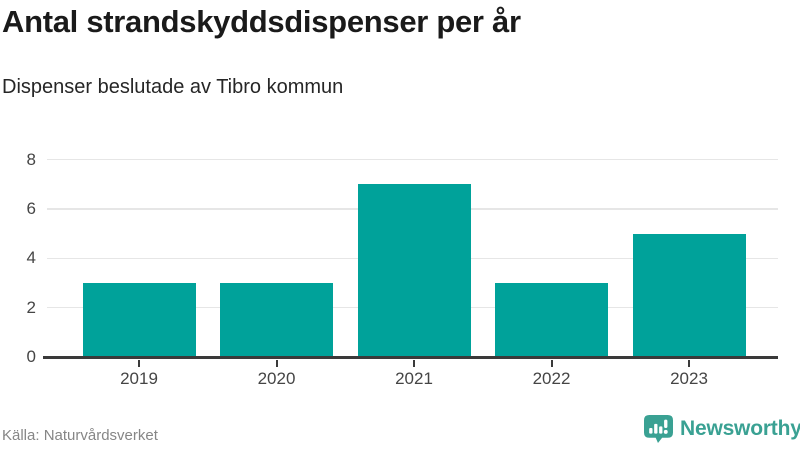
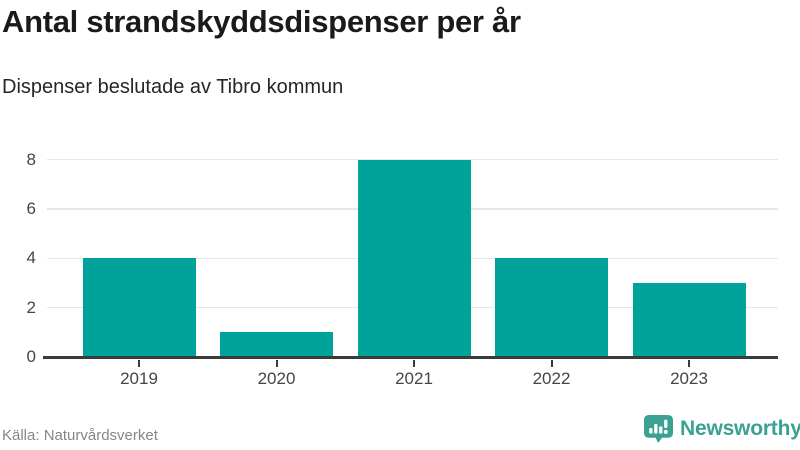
2019: 3 -> 4
2020: 3 -> 1
2021: 7 -> 8
2022: 3 -> 4
2023: 5 -> 3
